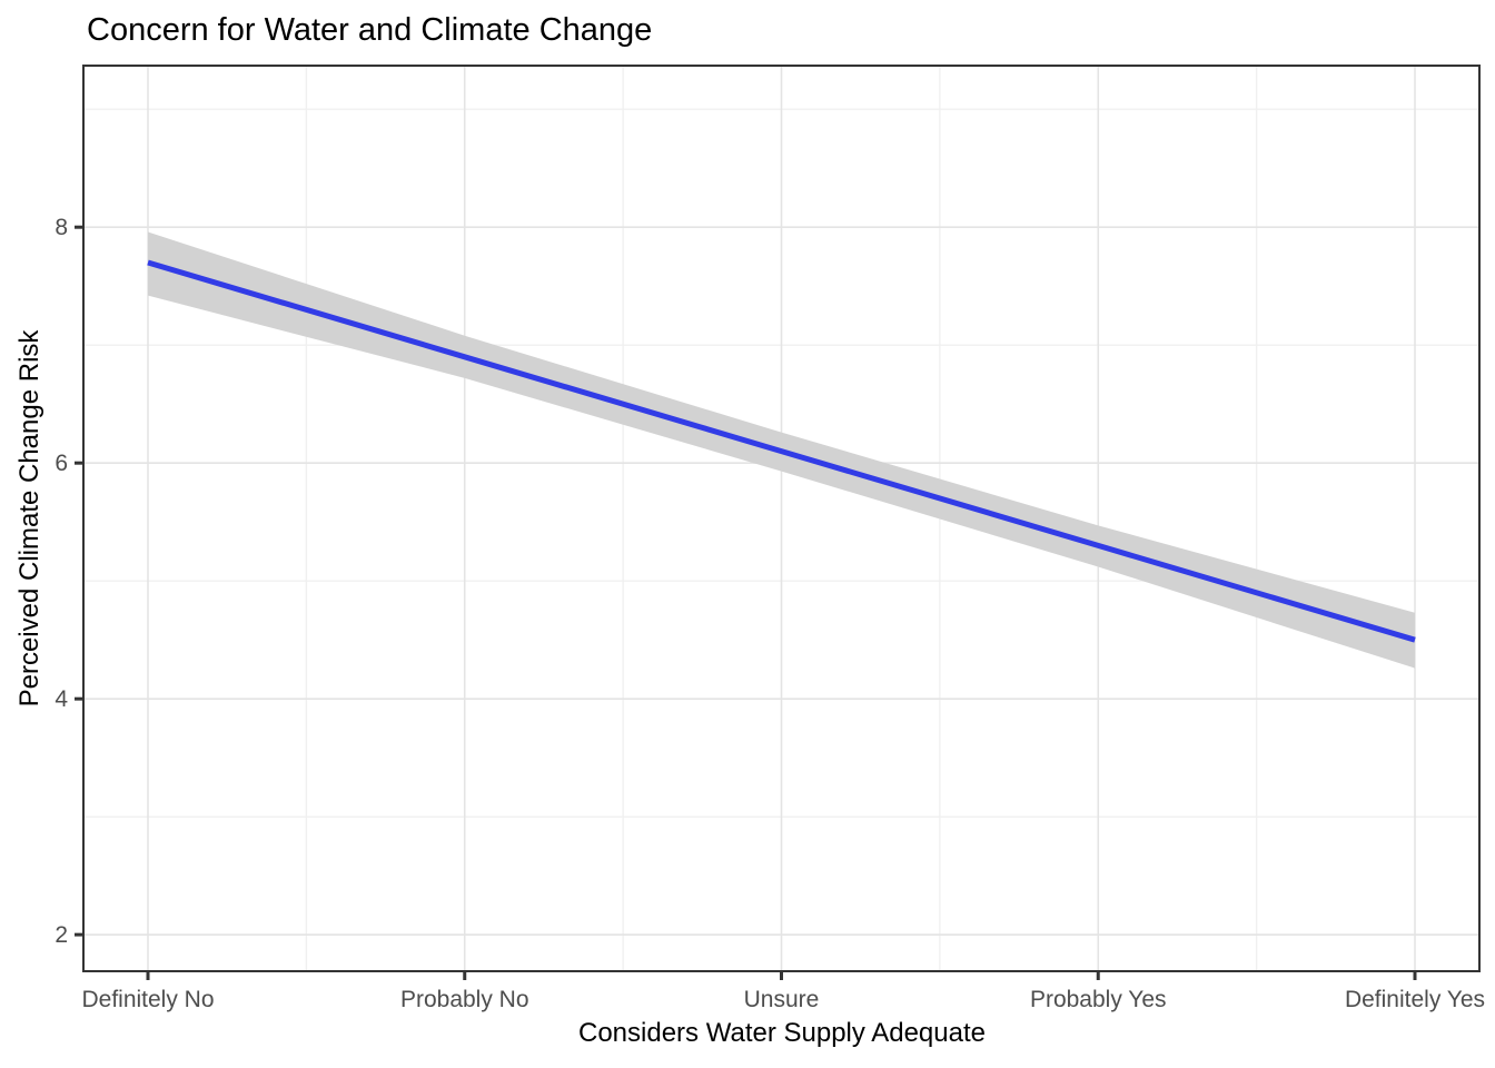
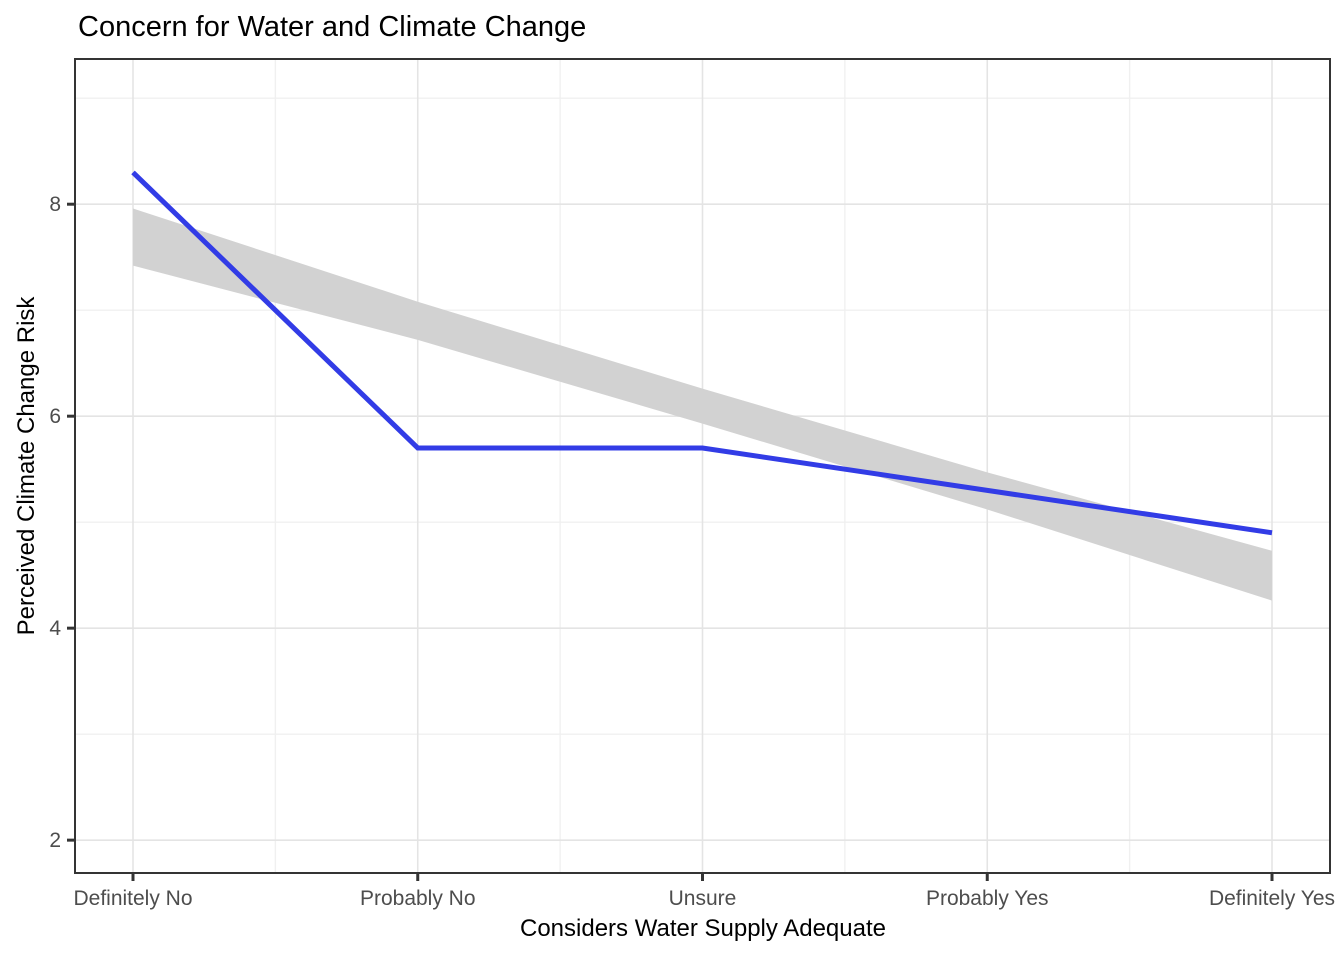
Definitely No: 7.7 -> 8.3
Probably No: 6.9 -> 5.7
Unsure: 6.1 -> 5.7
Definitely Yes: 4.5 -> 4.9
